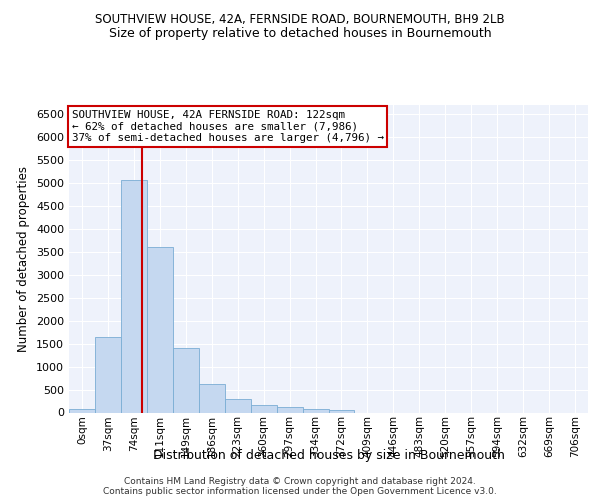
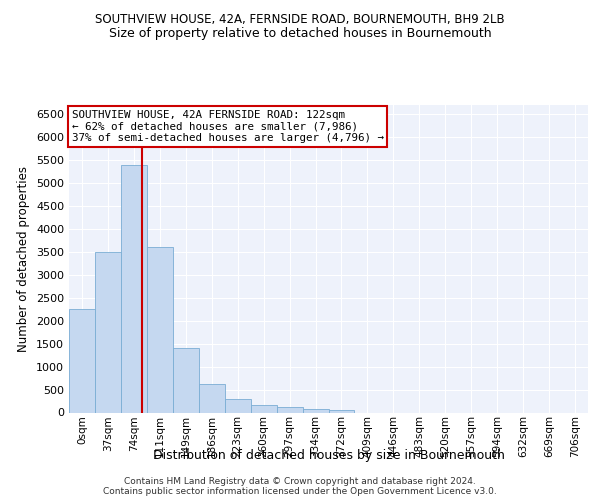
0sqm: 80 -> 2250
37sqm: 1650 -> 3500
74sqm: 5080 -> 5400
